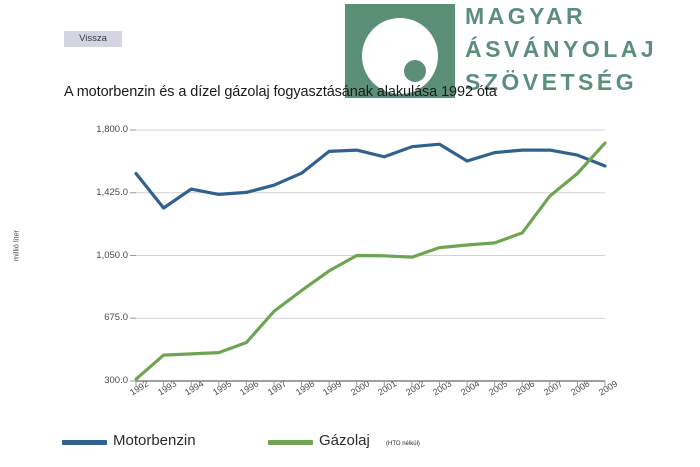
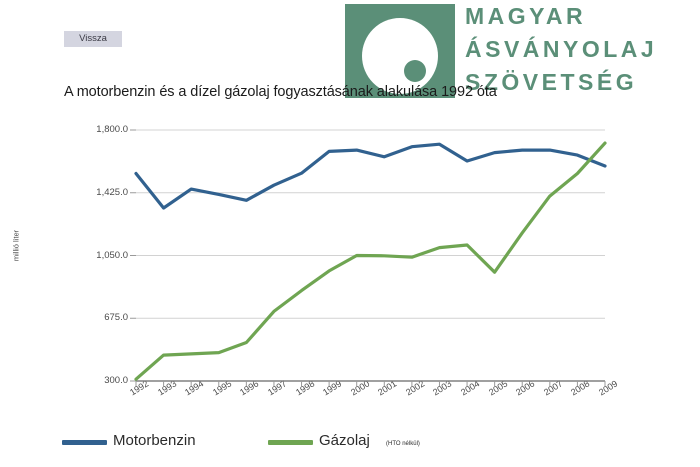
Motorbenzin/1996: 1430 -> 1380
Gázolaj/2005: 1120 -> 950
